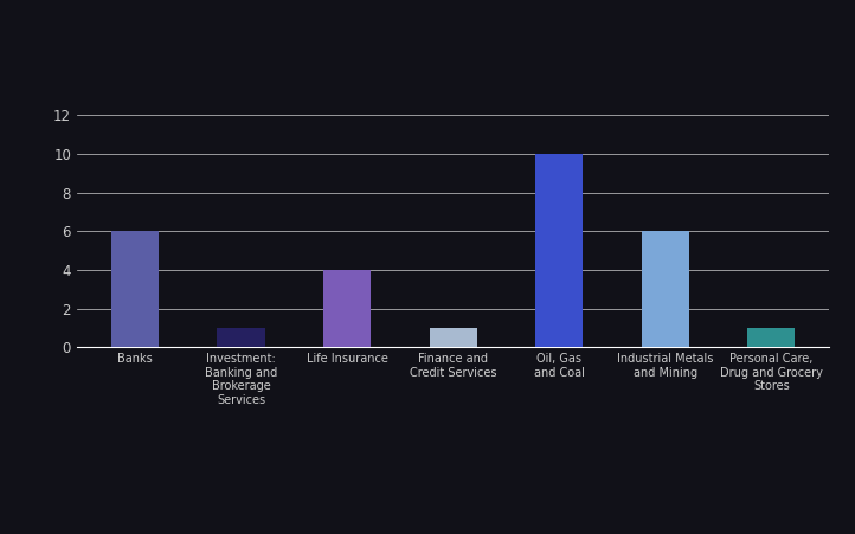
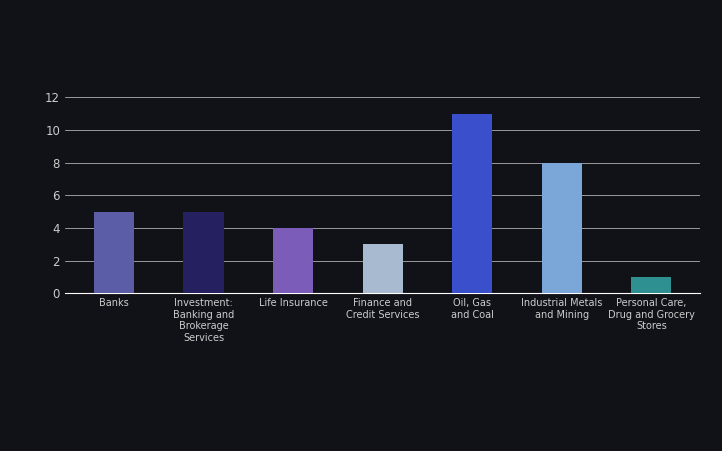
Banks: 6 -> 5
Investment: Banking and Brokerage Services: 1 -> 5
Finance and Credit Services: 1 -> 3
Oil, Gas and Coal: 10 -> 11
Industrial Metals and Mining: 6 -> 8
